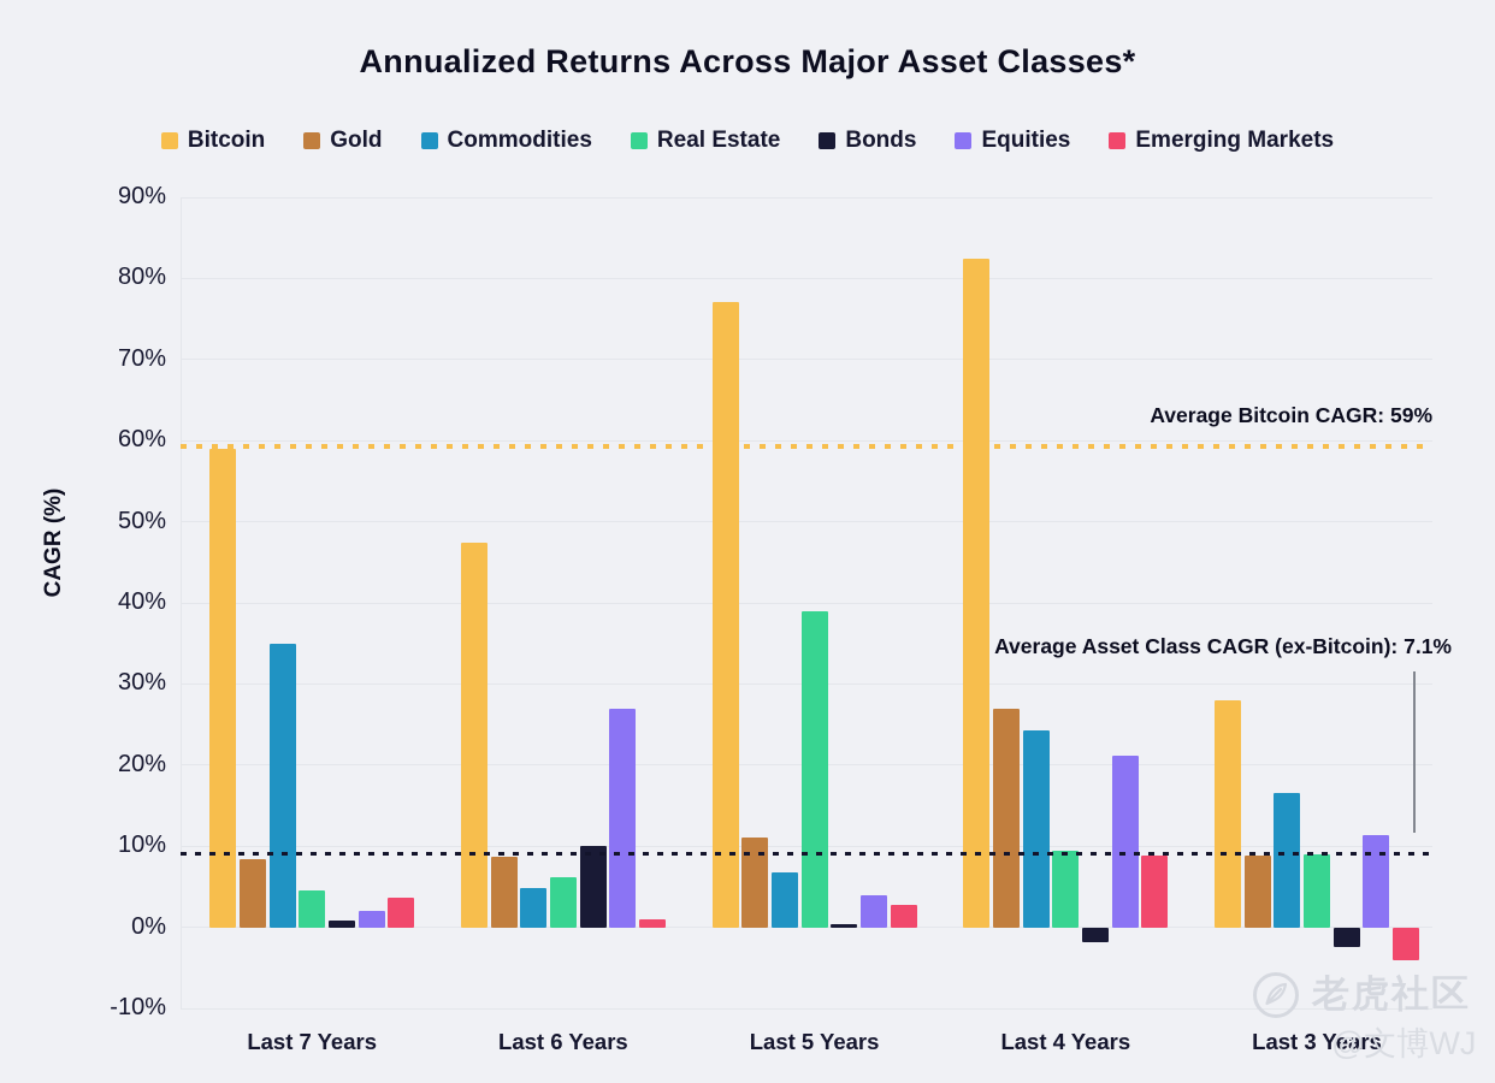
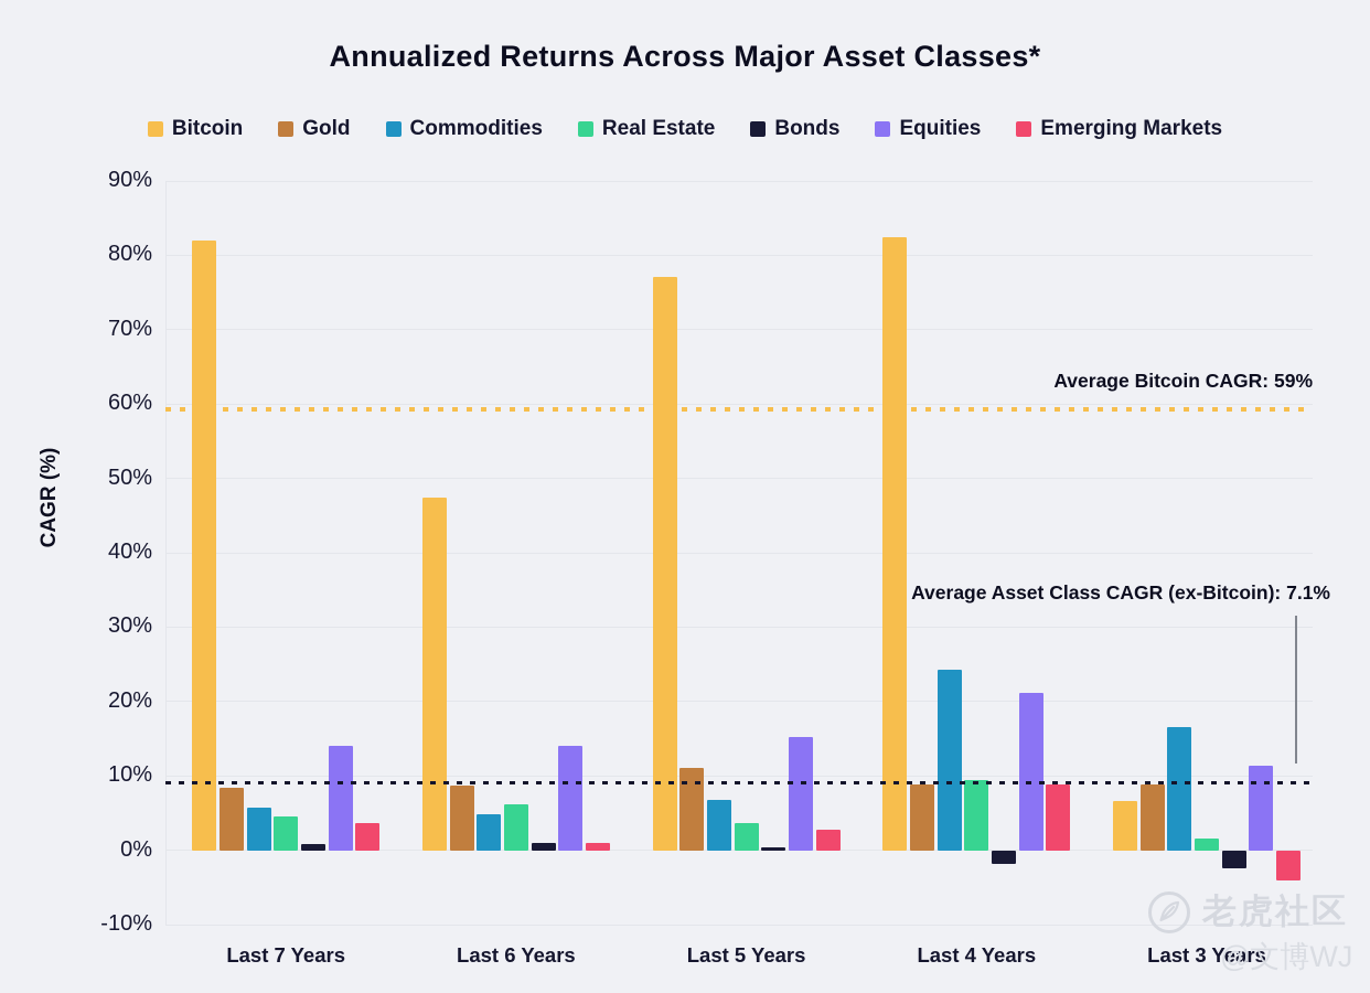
Bitcoin/Last 7 Years: 59% -> 82%
Commodities/Last 7 Years: 35% -> 6%
Equities/Last 7 Years: 2% -> 14%
Bonds/Last 6 Years: 10% -> 1%
Equities/Last 6 Years: 27% -> 14%
Real Estate/Last 5 Years: 39% -> 4%
Equities/Last 5 Years: 4% -> 15%
Gold/Last 4 Years: 27% -> 9%
Bitcoin/Last 3 Years: 28% -> 7%
Real Estate/Last 3 Years: 9% -> 2%
